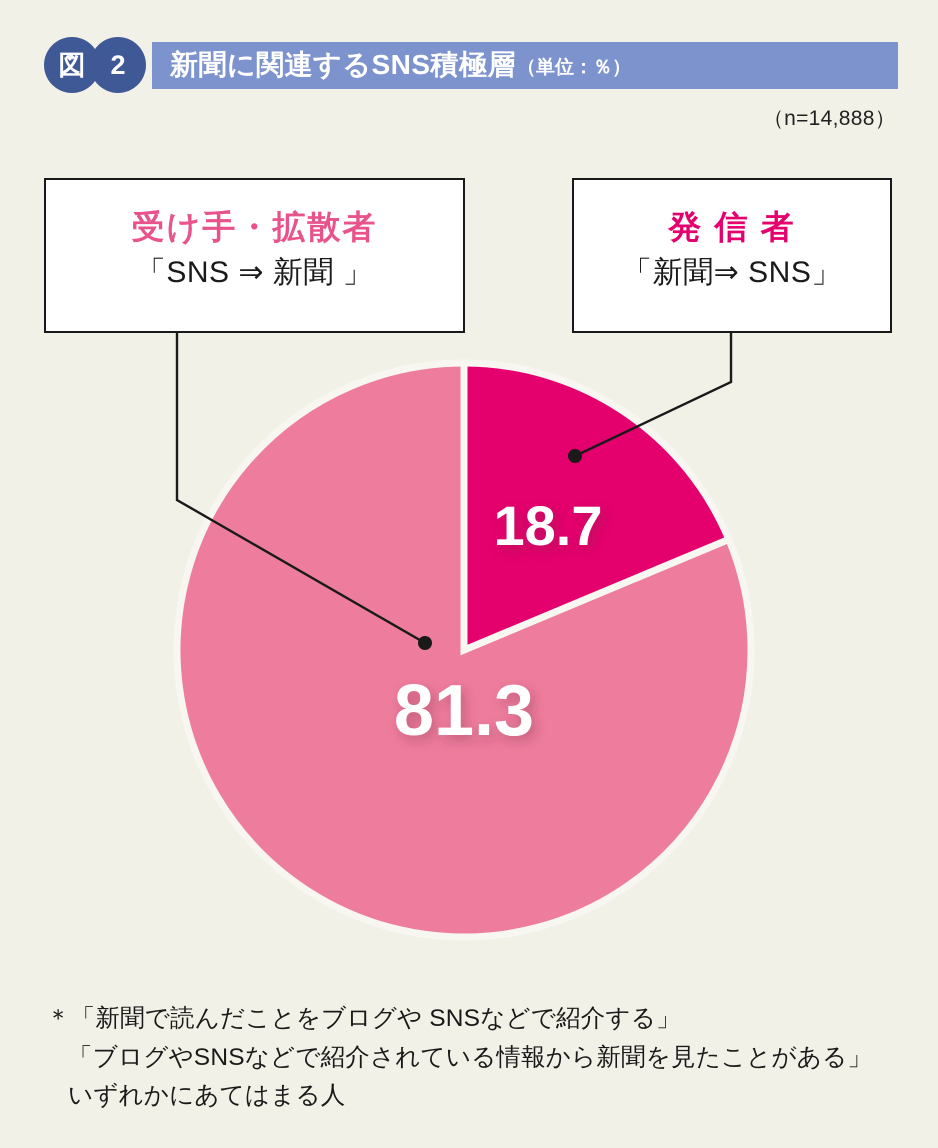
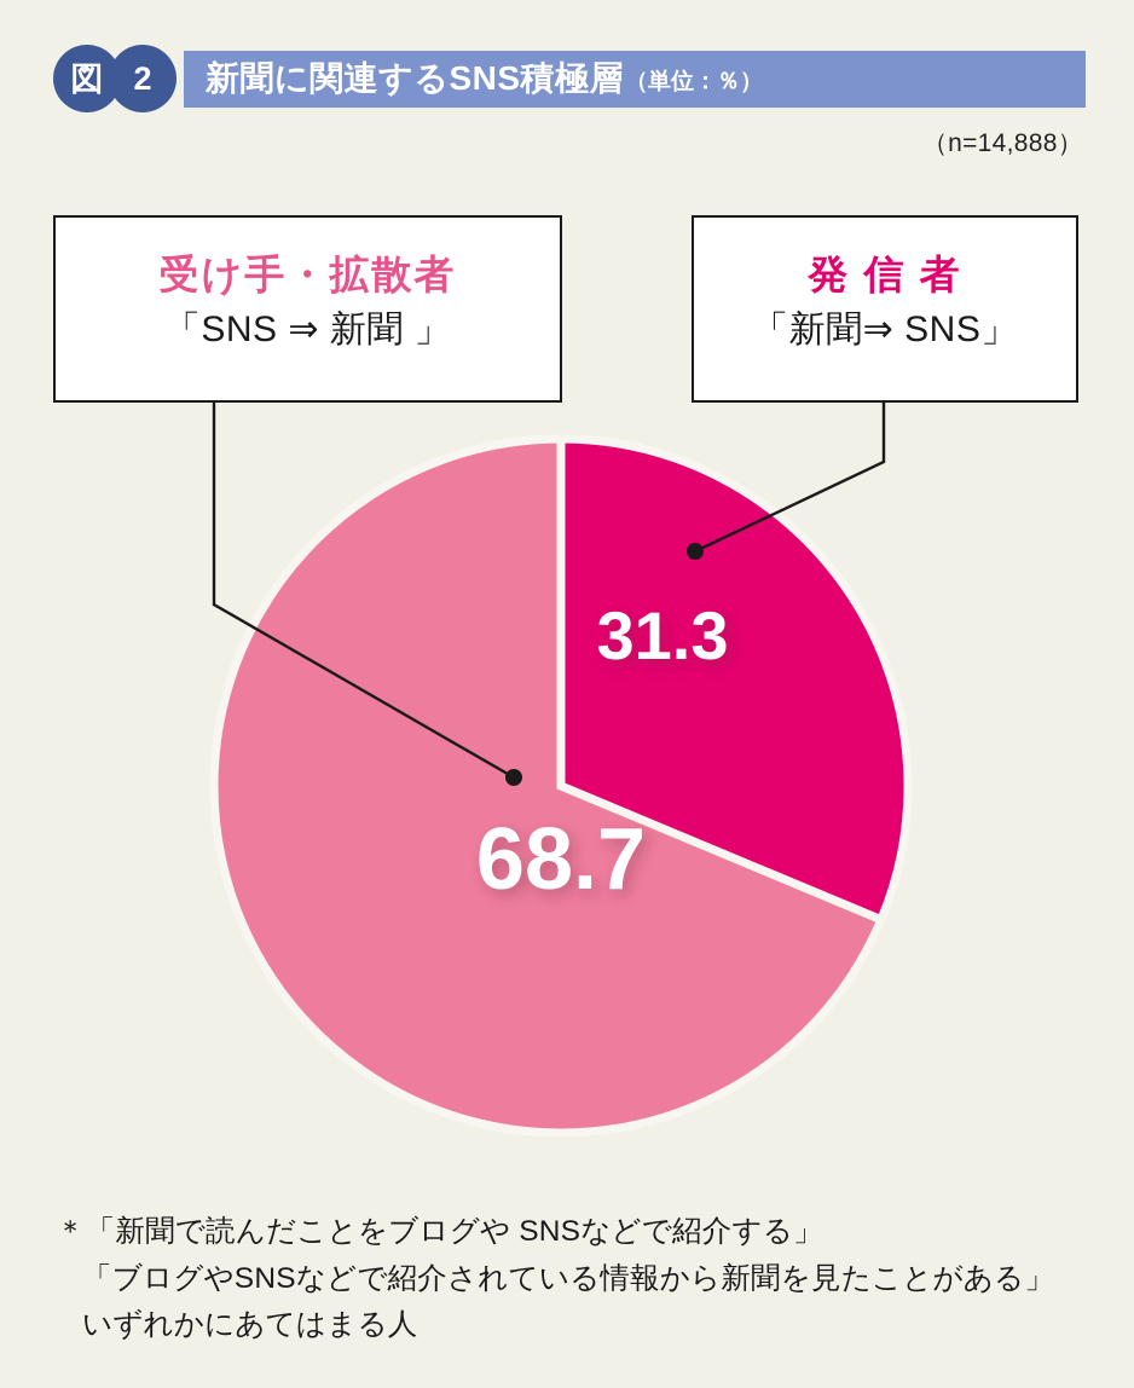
発信者「新聞⇒SNS」: 18.7 -> 31.3
受け手・拡散者「SNS⇒新聞」: 81.3 -> 68.7
